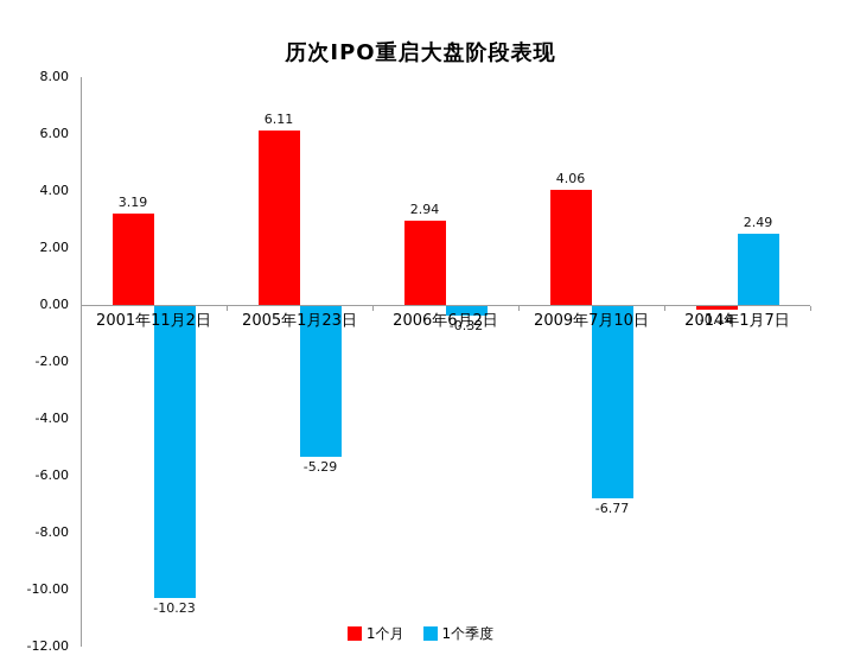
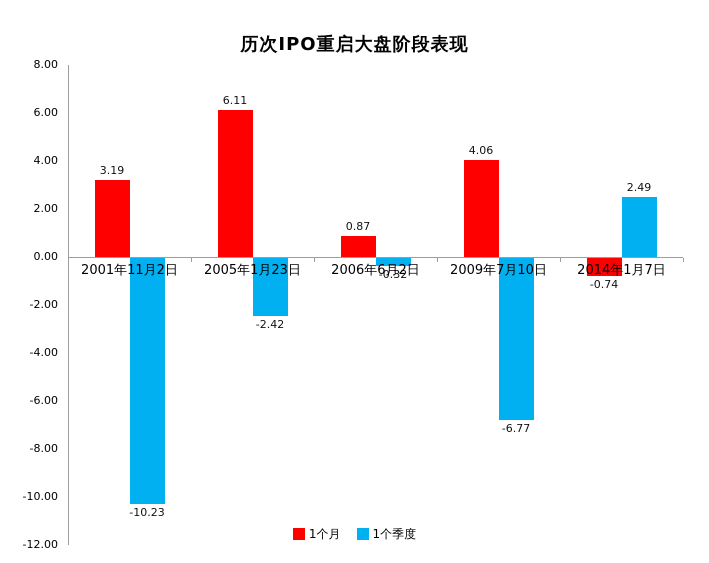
1个季度/2005年1月23日: -5.29 -> -2.42
1个月/2006年6月2日: 2.94 -> 0.87
1个月/2014年1月7日: -0.14 -> -0.74
